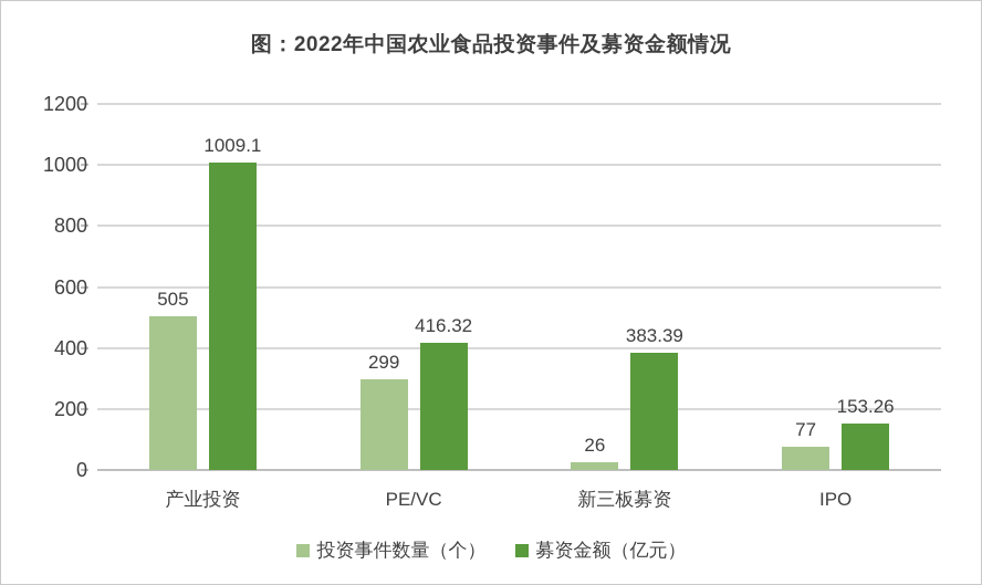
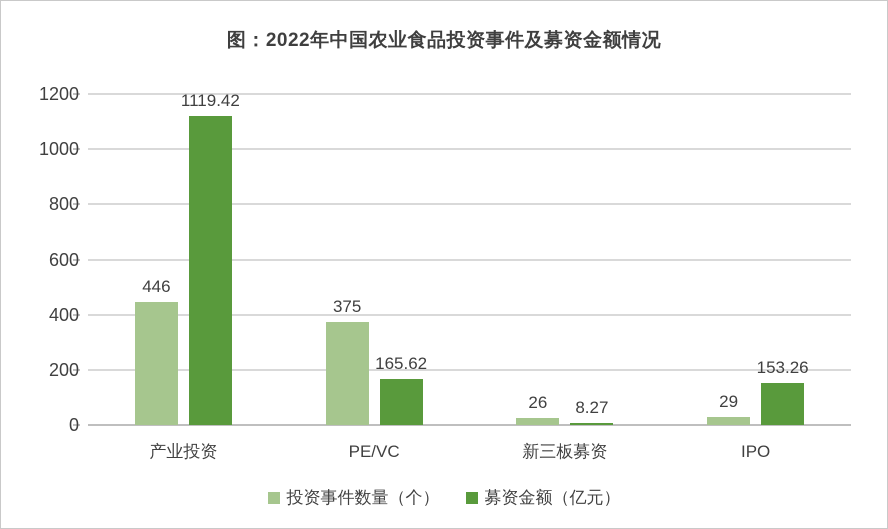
投资事件数量（个）/产业投资: 505 -> 446
募资金额（亿元）/产业投资: 1009.1 -> 1119.42
投资事件数量（个）/PE/VC: 299 -> 375
募资金额（亿元）/PE/VC: 416.32 -> 165.62
募资金额（亿元）/新三板募资: 383.39 -> 8.27
投资事件数量（个）/IPO: 77 -> 29
